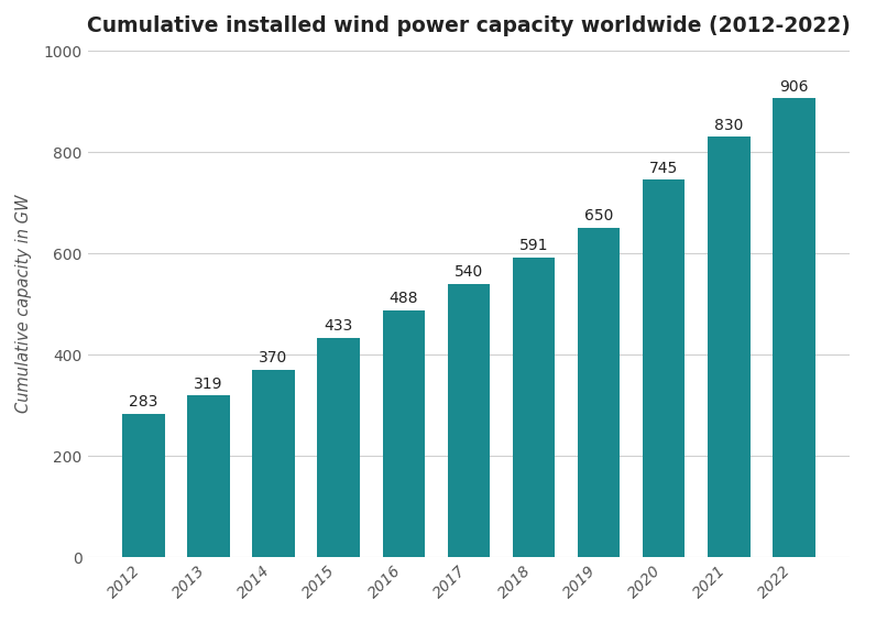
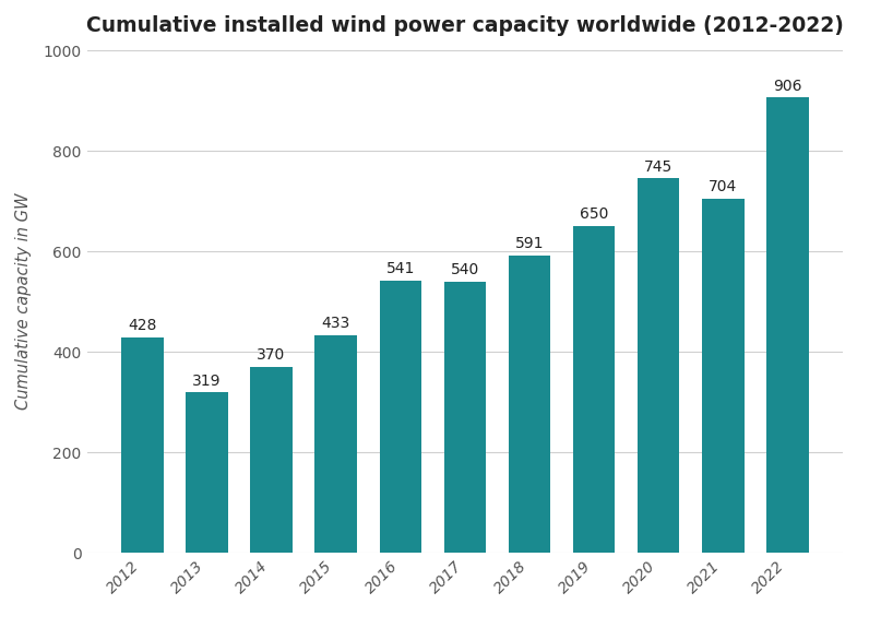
2012: 283 -> 428
2016: 488 -> 541
2021: 830 -> 704
